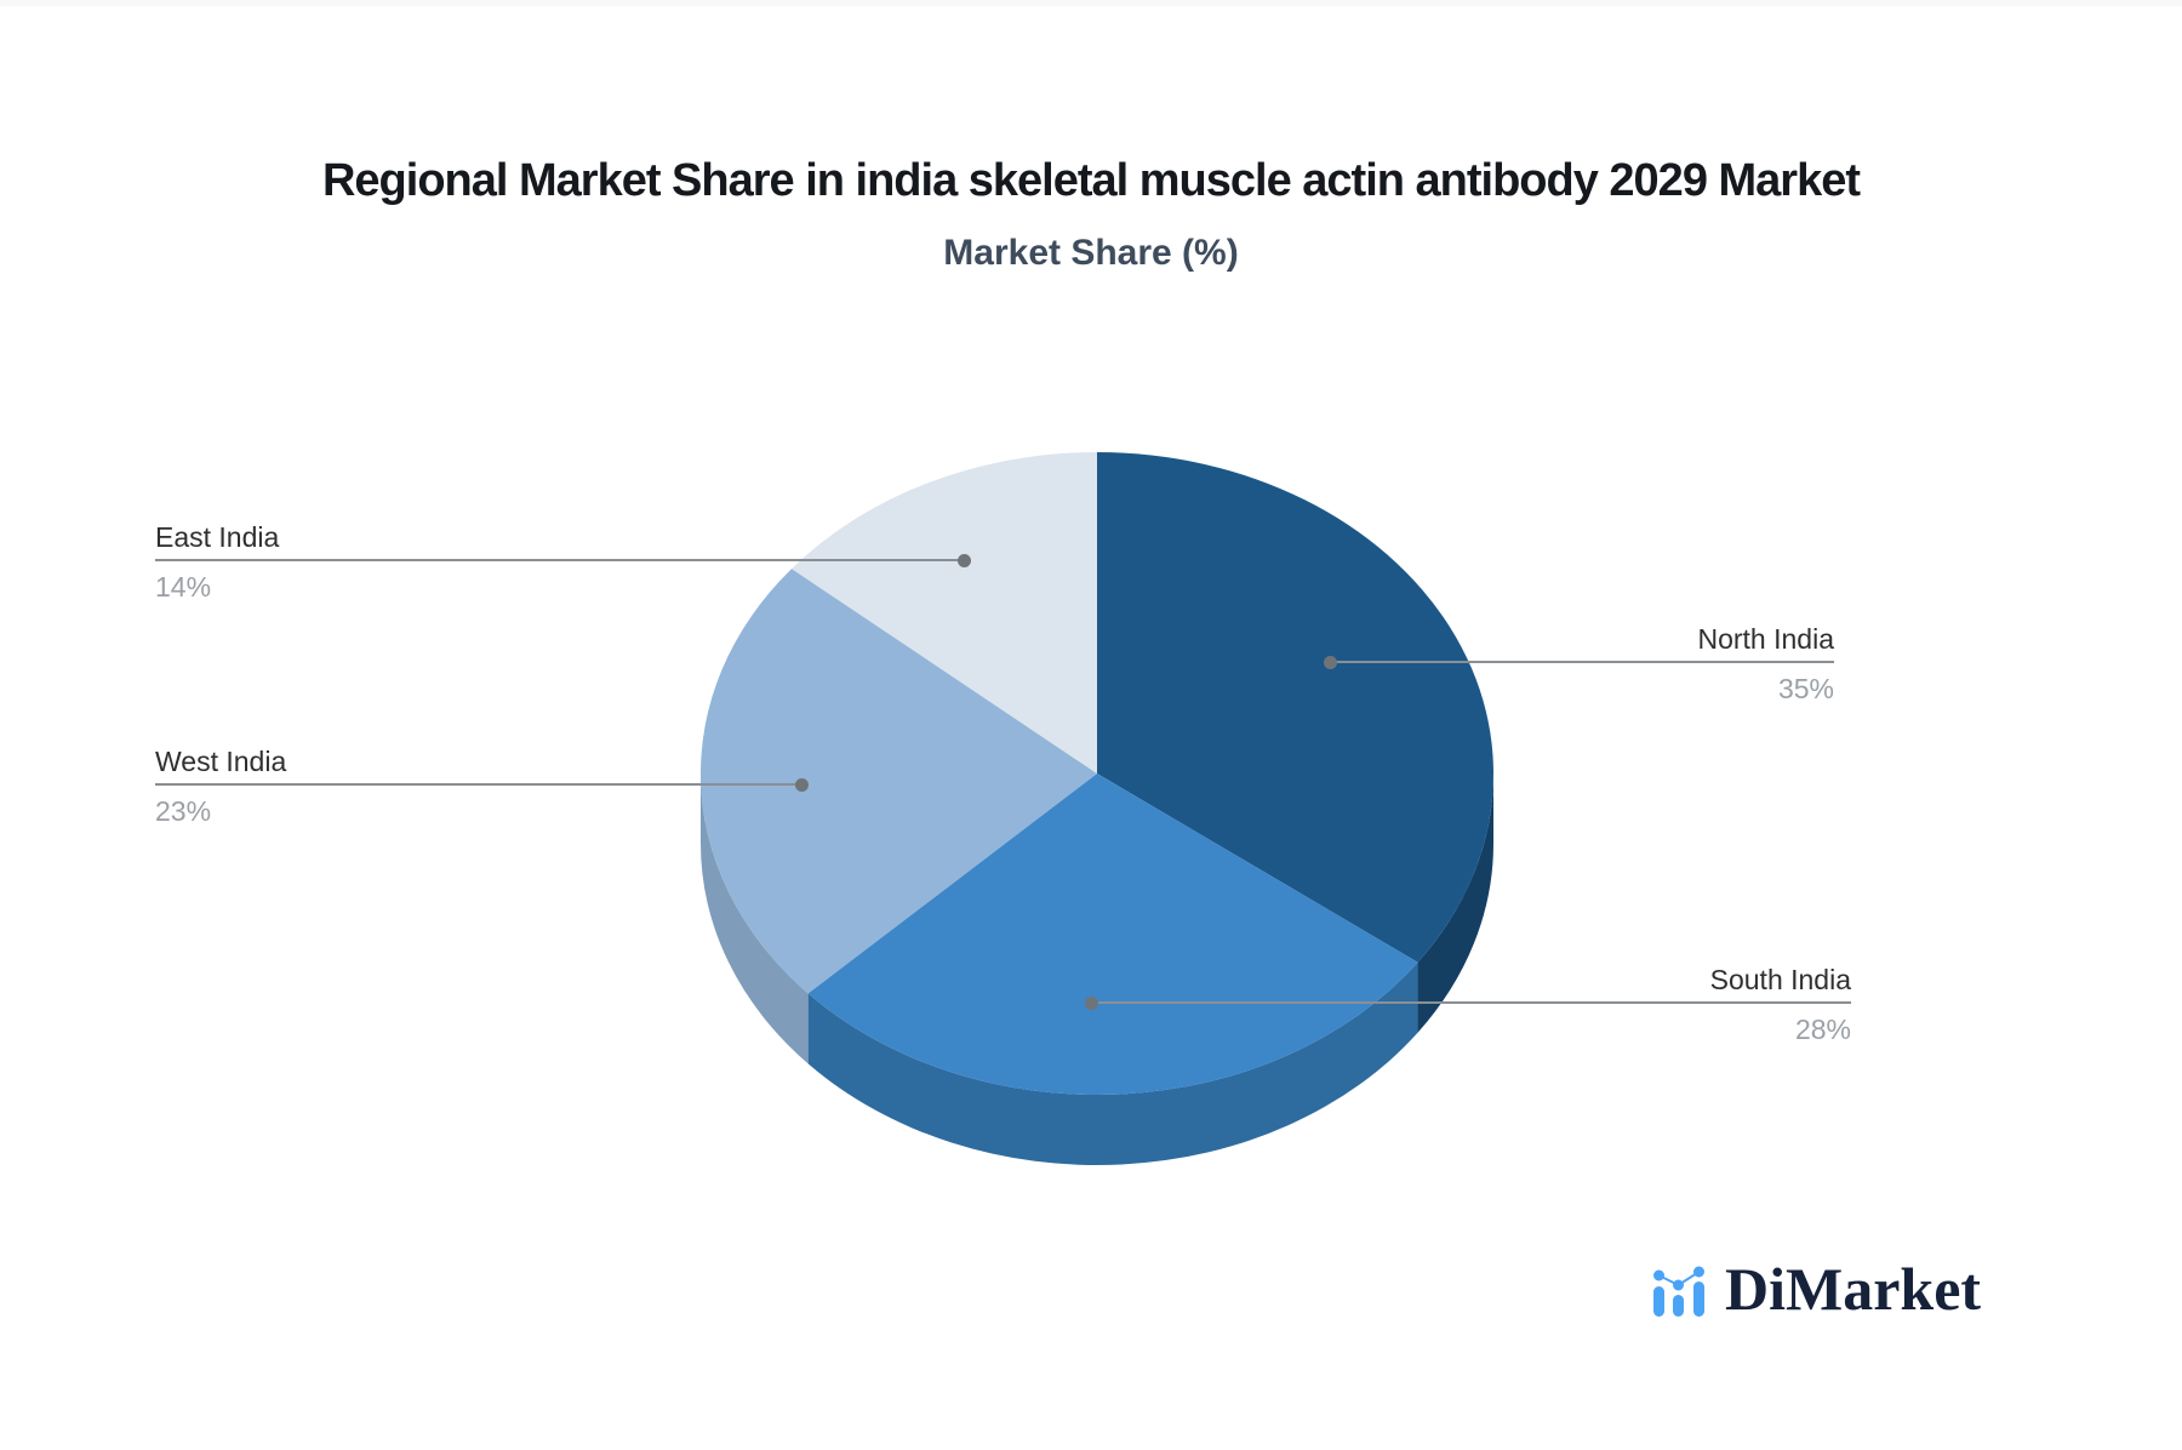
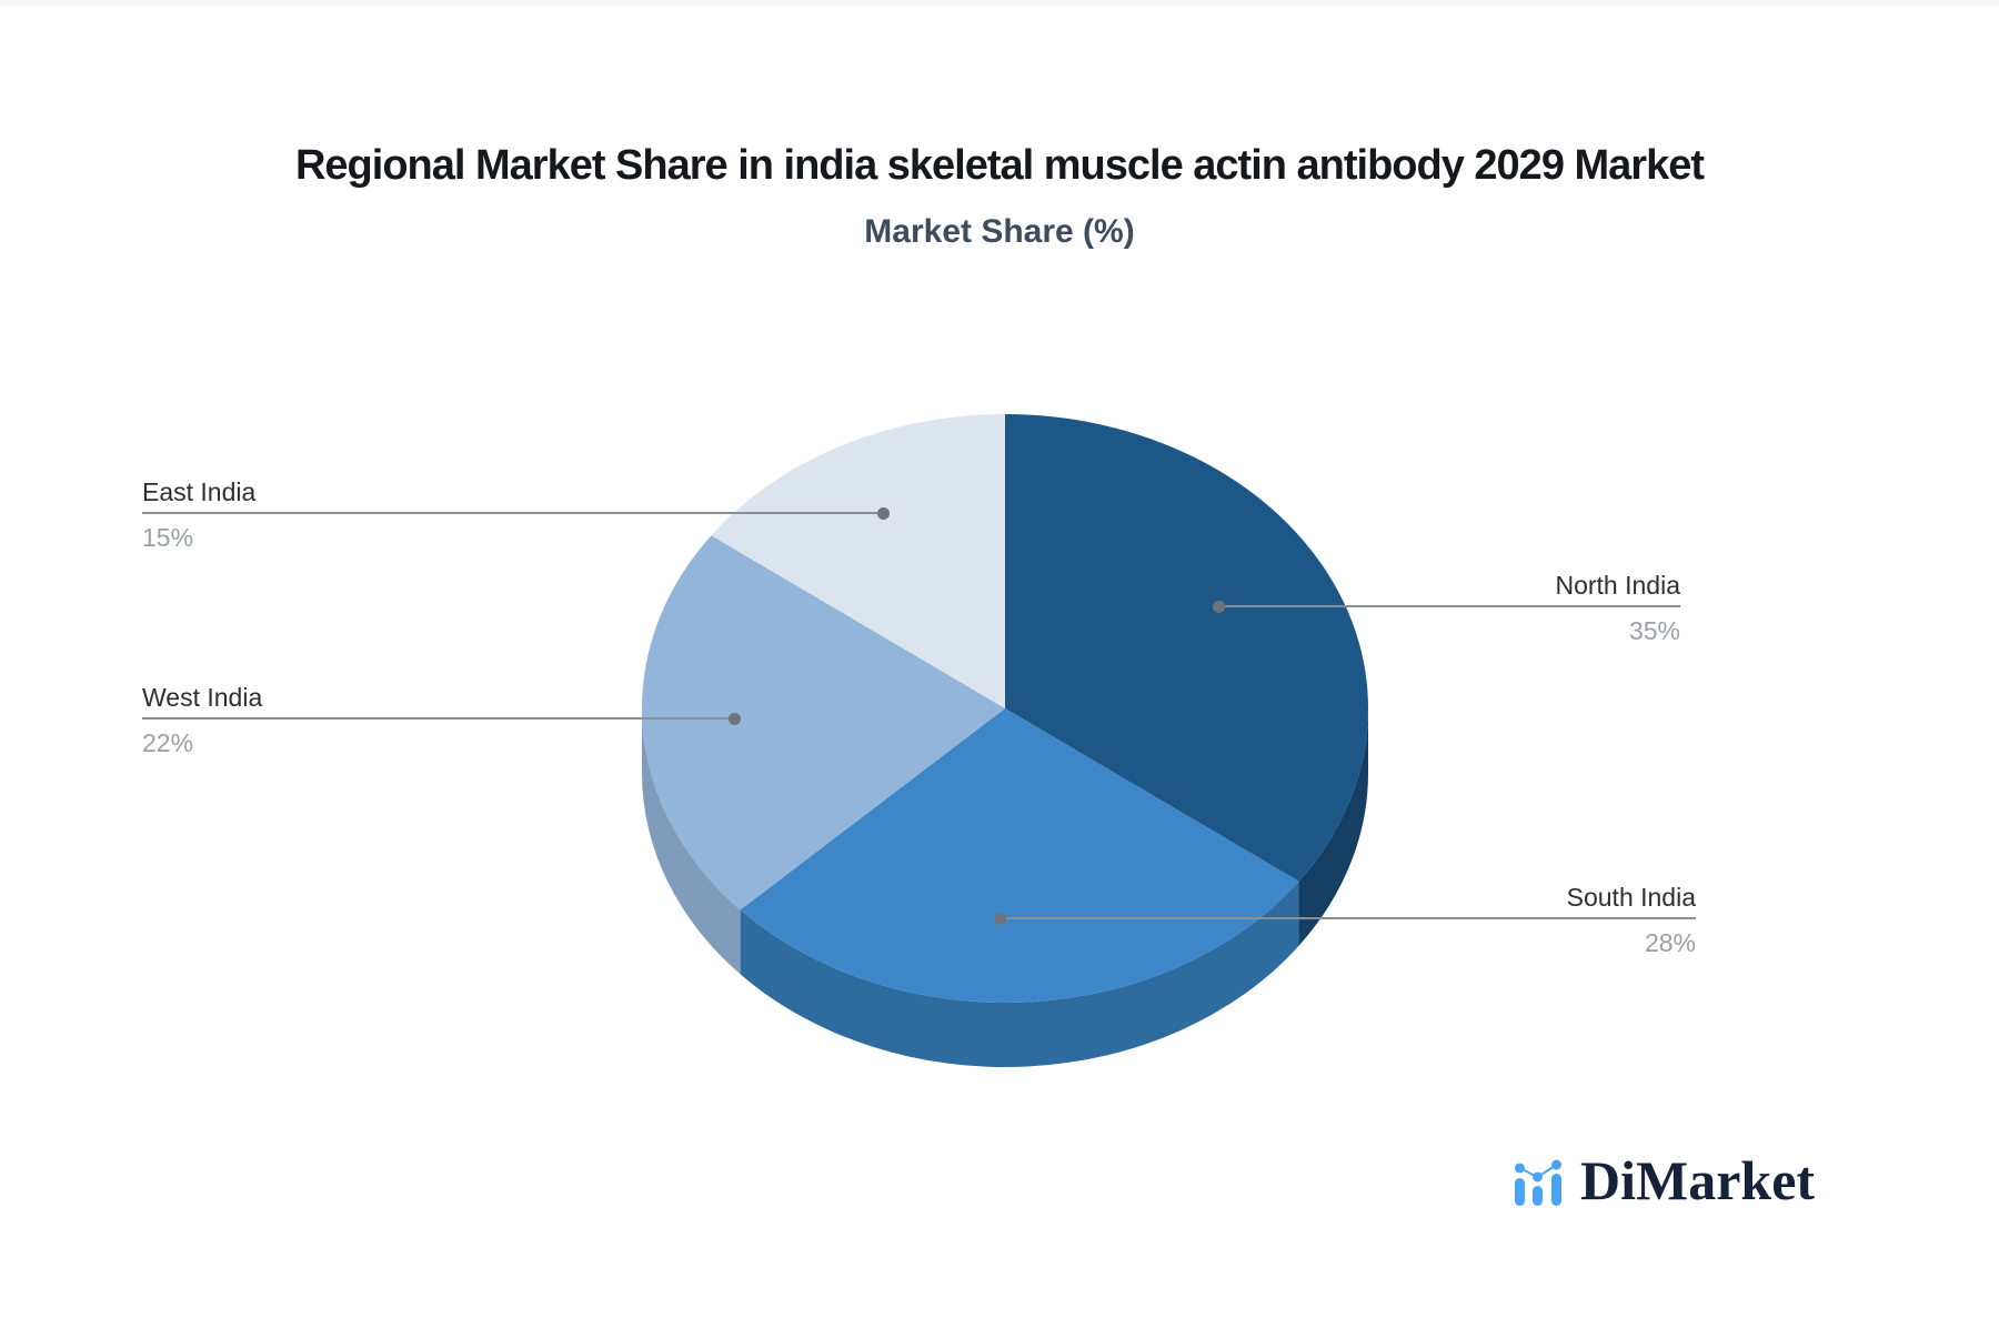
West India: 23% -> 22%
East India: 14% -> 15%
